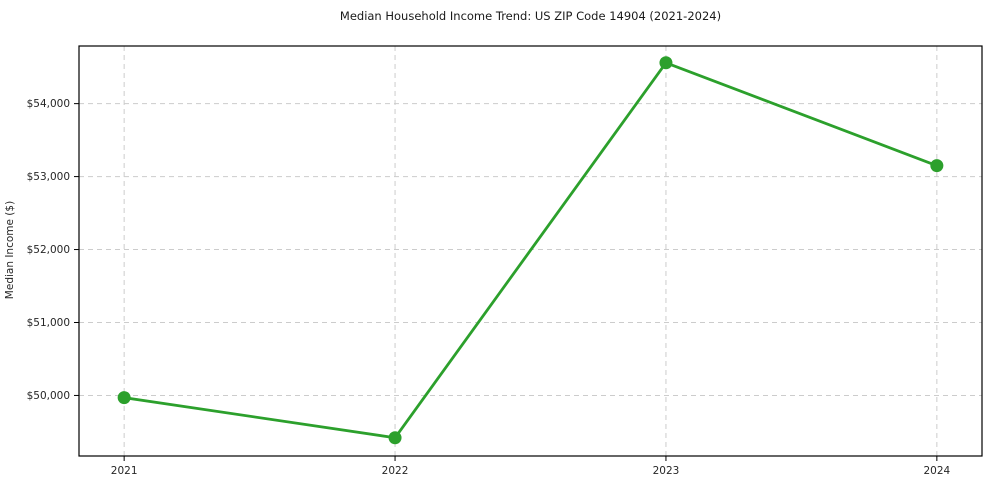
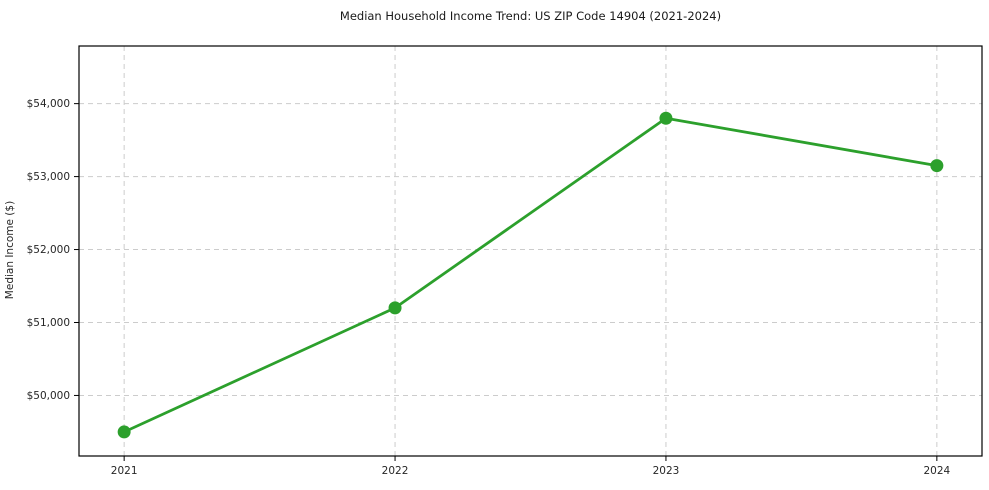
2021: $50000 -> $49500
2022: $49400 -> $51200
2023: $54600 -> $53800
